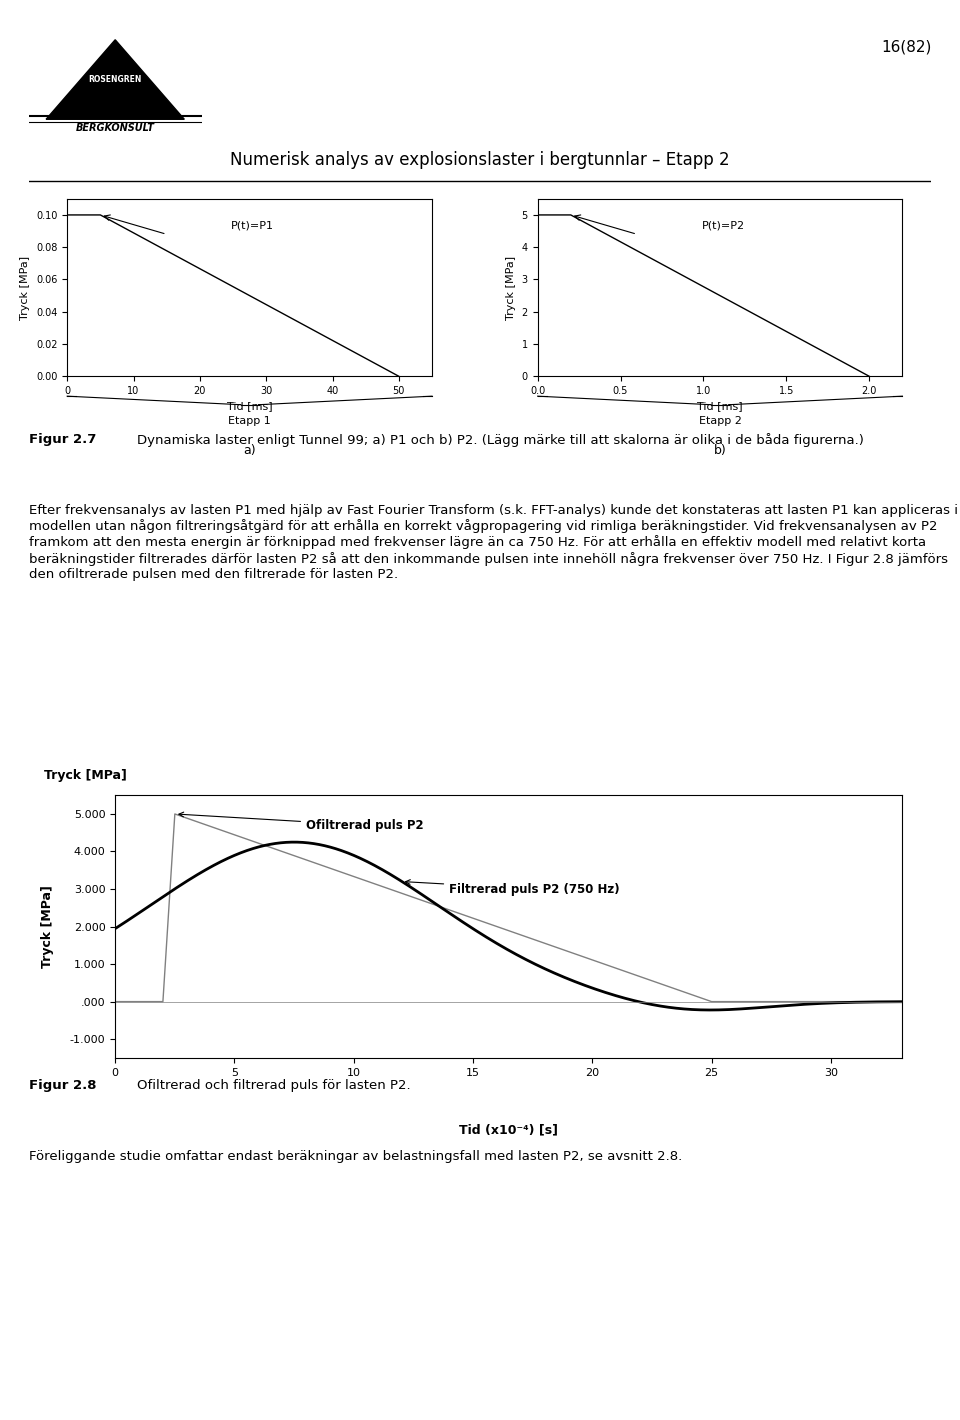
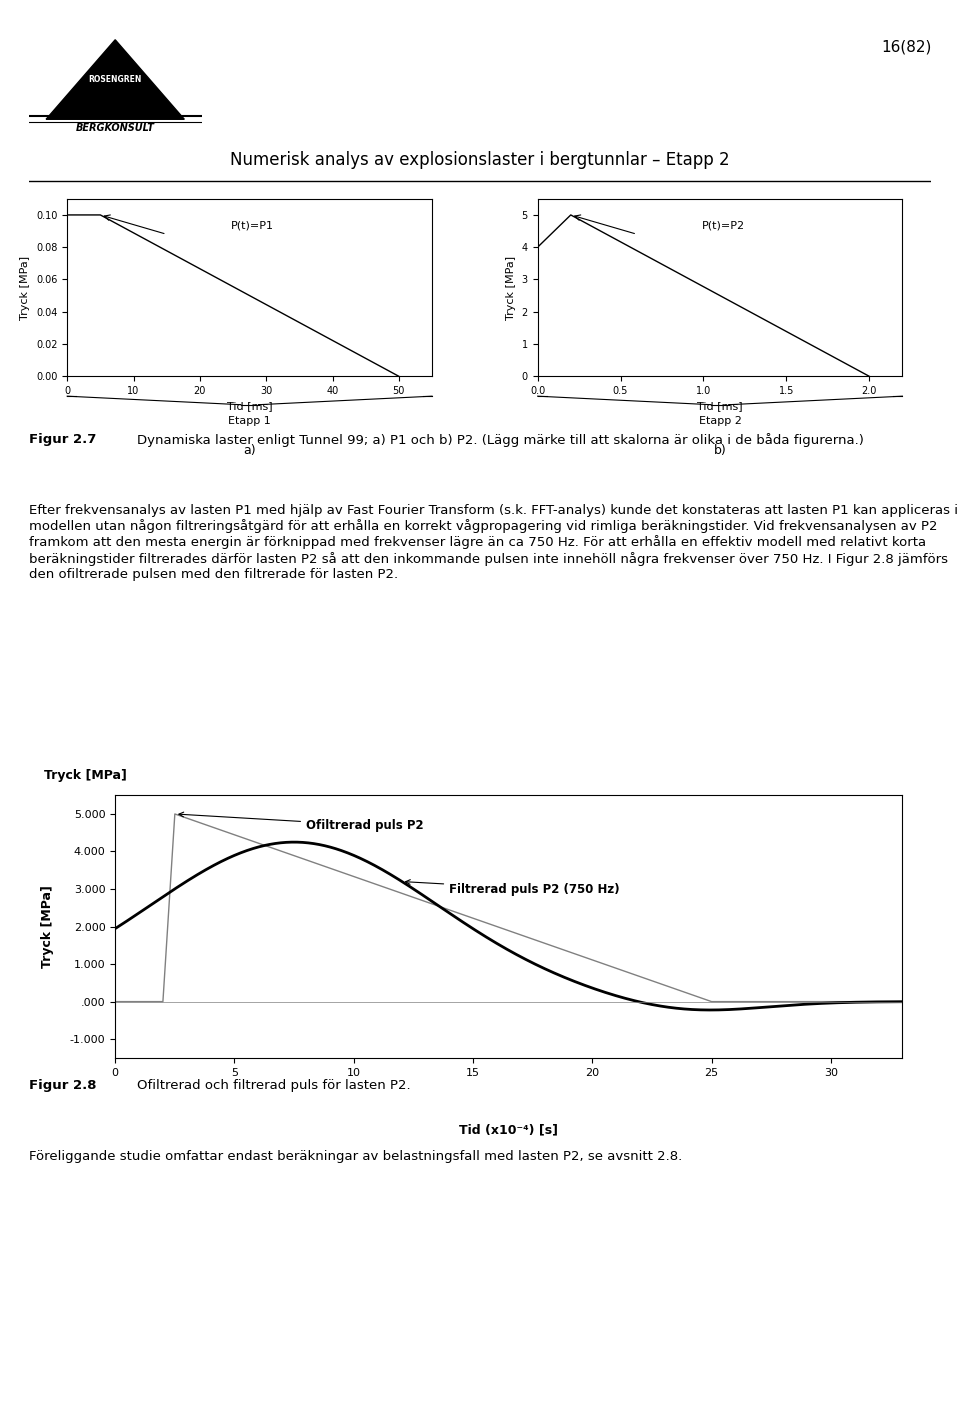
0.0: 5 -> 4
